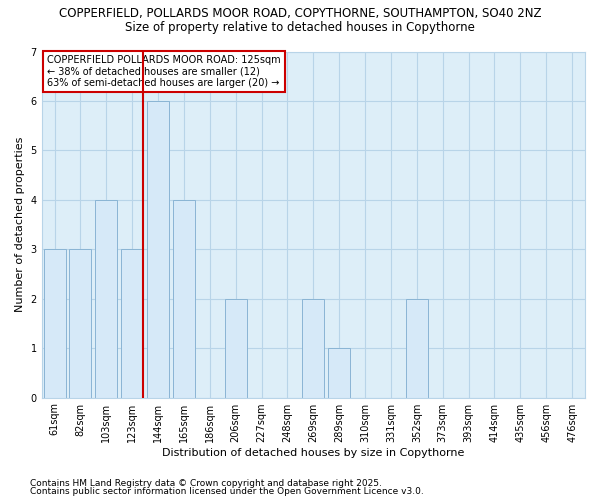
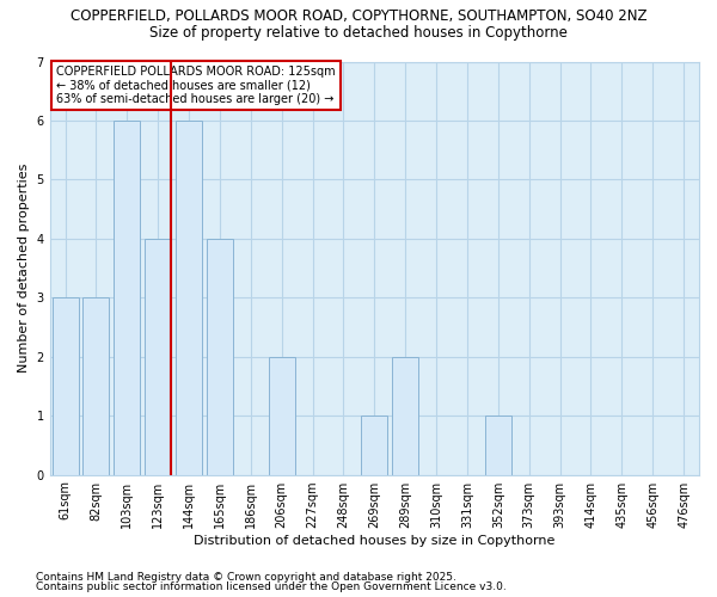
103sqm: 4 -> 6
123sqm: 3 -> 4
269sqm: 2 -> 1
289sqm: 1 -> 2
352sqm: 2 -> 1
